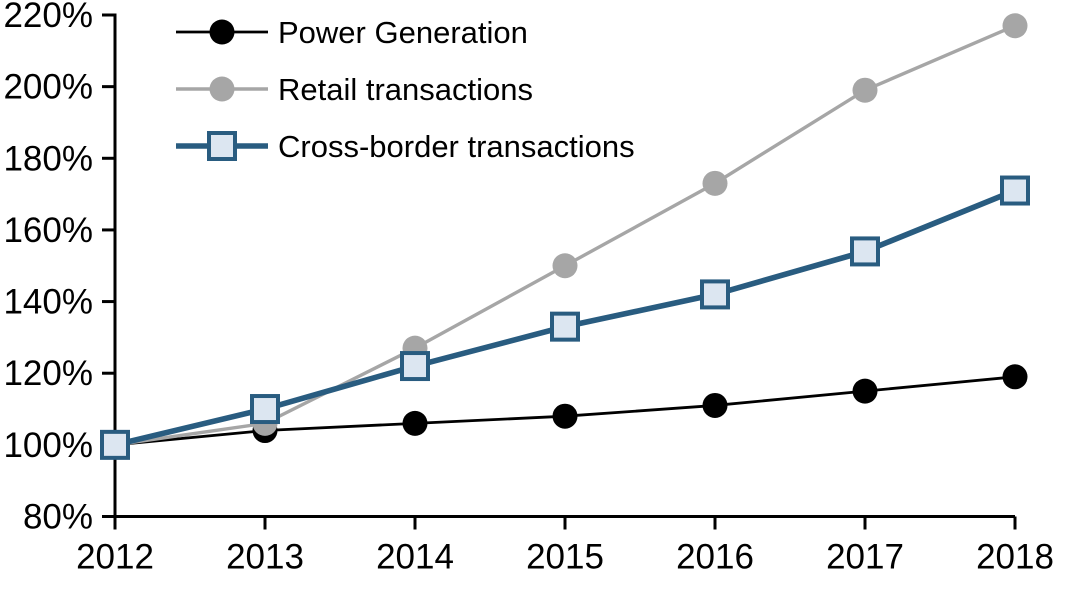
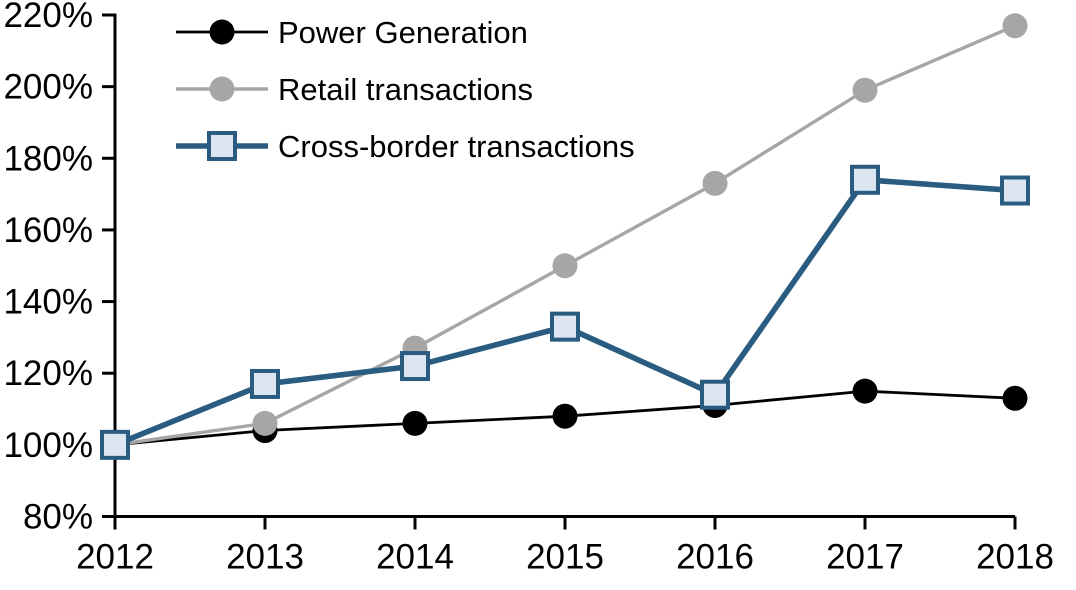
Cross-border transactions/2013: 110% -> 117%
Cross-border transactions/2016: 142% -> 114%
Cross-border transactions/2017: 154% -> 174%
Power Generation/2018: 119% -> 113%
